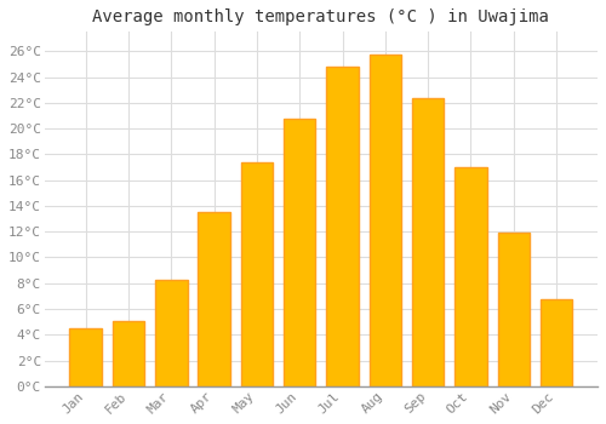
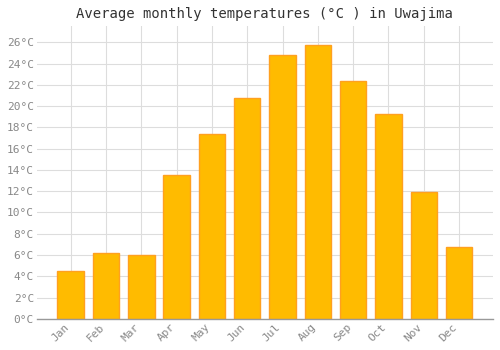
Feb: 5.1°C -> 6.2°C
Mar: 8.3°C -> 6.0°C
Oct: 17.0°C -> 19.3°C
